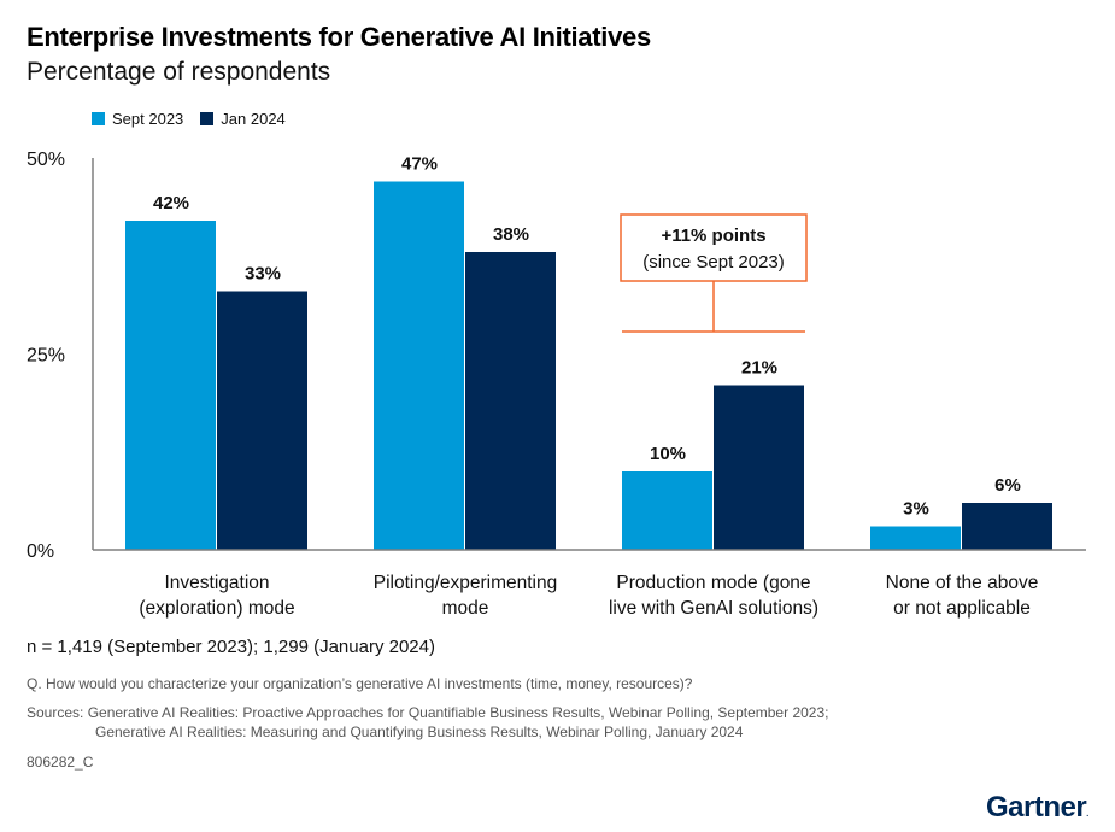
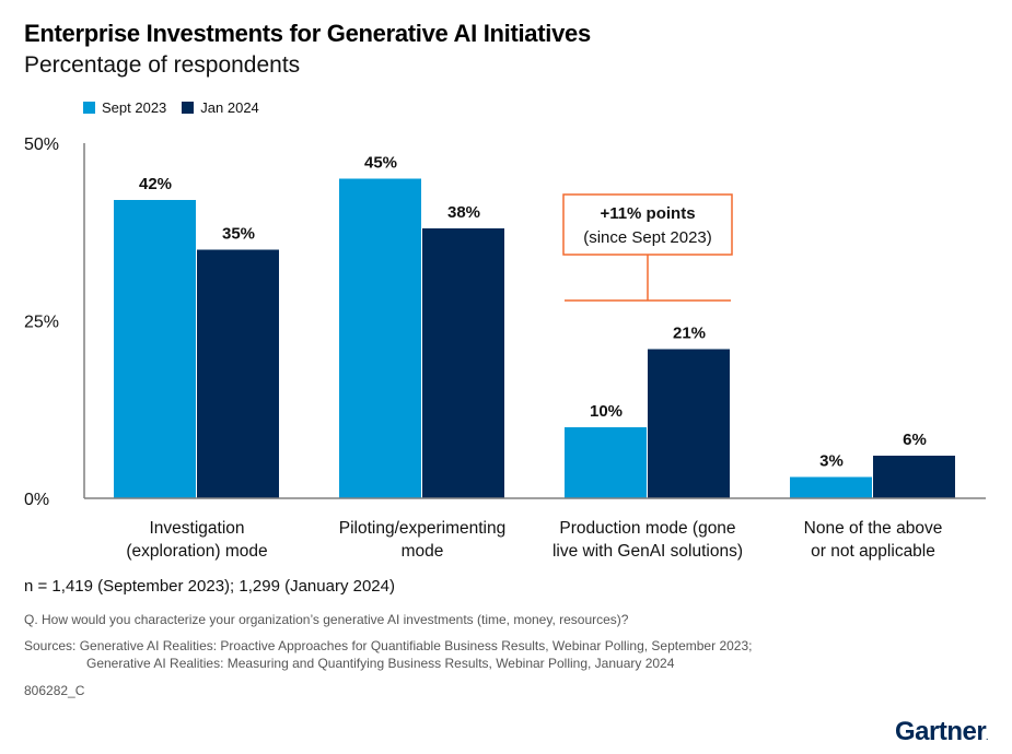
Jan 2024/Investigation (exploration) mode: 33% -> 35%
Sept 2023/Piloting/experimenting mode: 47% -> 45%
